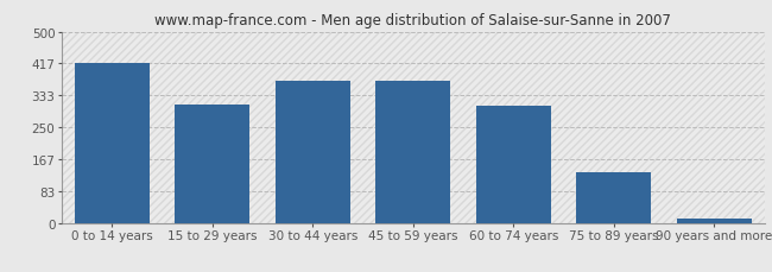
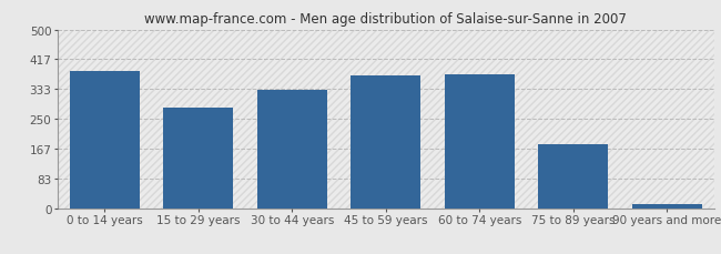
0 to 14 years: 417 -> 385
15 to 29 years: 310 -> 280
30 to 44 years: 370 -> 330
60 to 74 years: 305 -> 375
75 to 89 years: 133 -> 180
